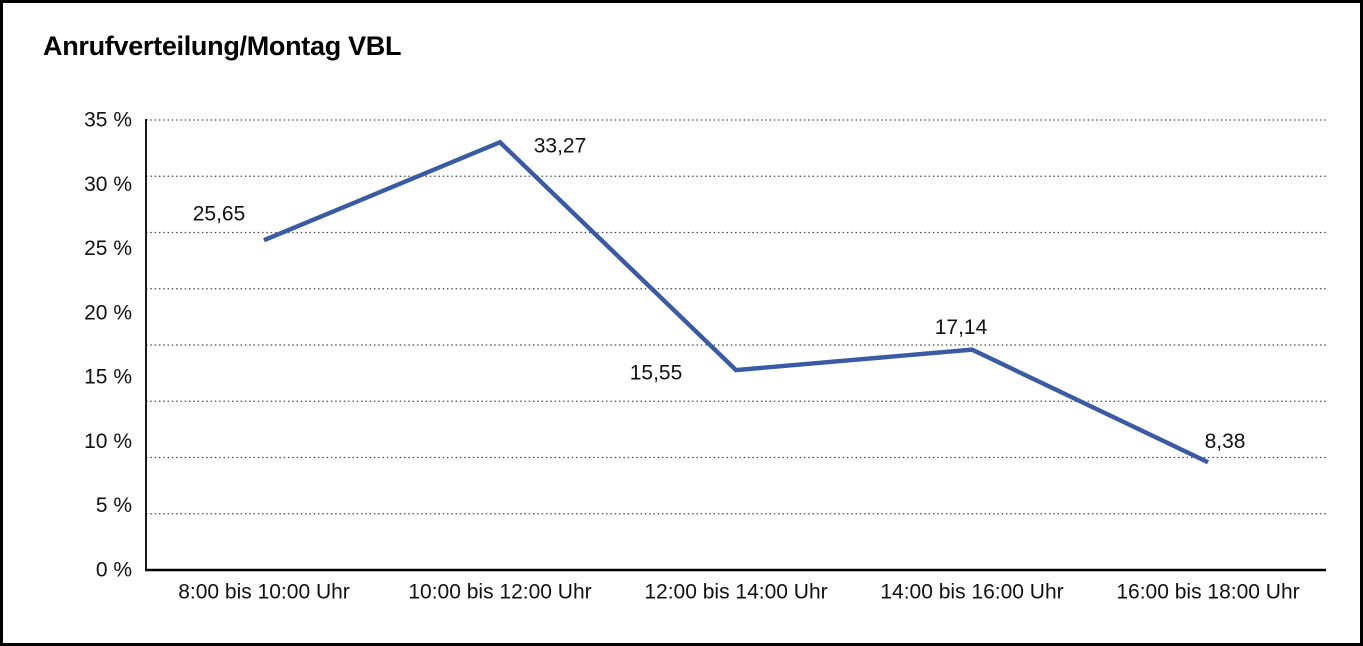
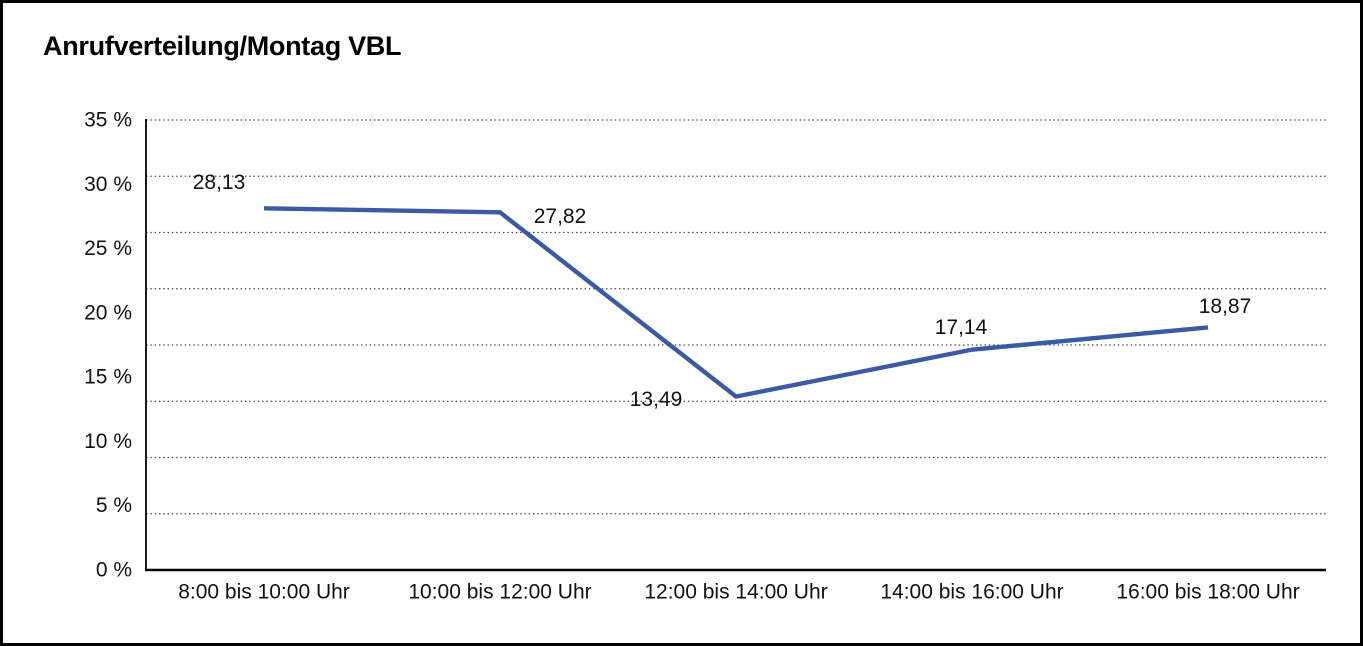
8:00 bis 10:00 Uhr: 25,65 -> 28,13
10:00 bis 12:00 Uhr: 33,27 -> 27,82
12:00 bis 14:00 Uhr: 15,55 -> 13,49
16:00 bis 18:00 Uhr: 8,38 -> 18,87
